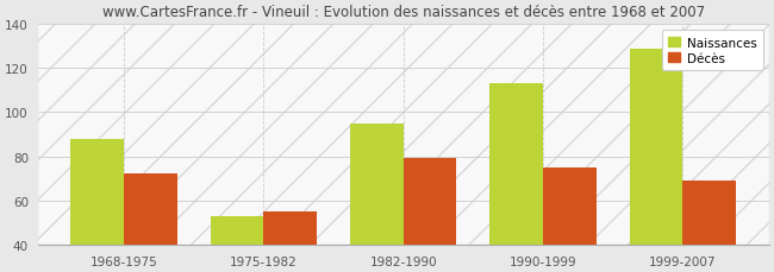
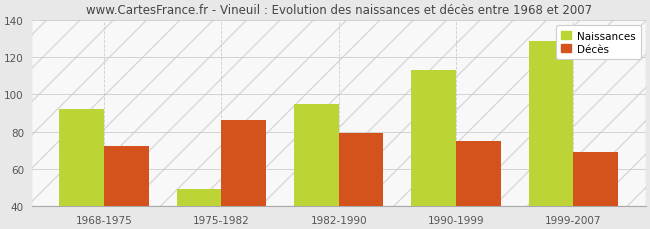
Naissances/1968-1975: 88 -> 92
Naissances/1975-1982: 53 -> 49
Décès/1975-1982: 55 -> 86
